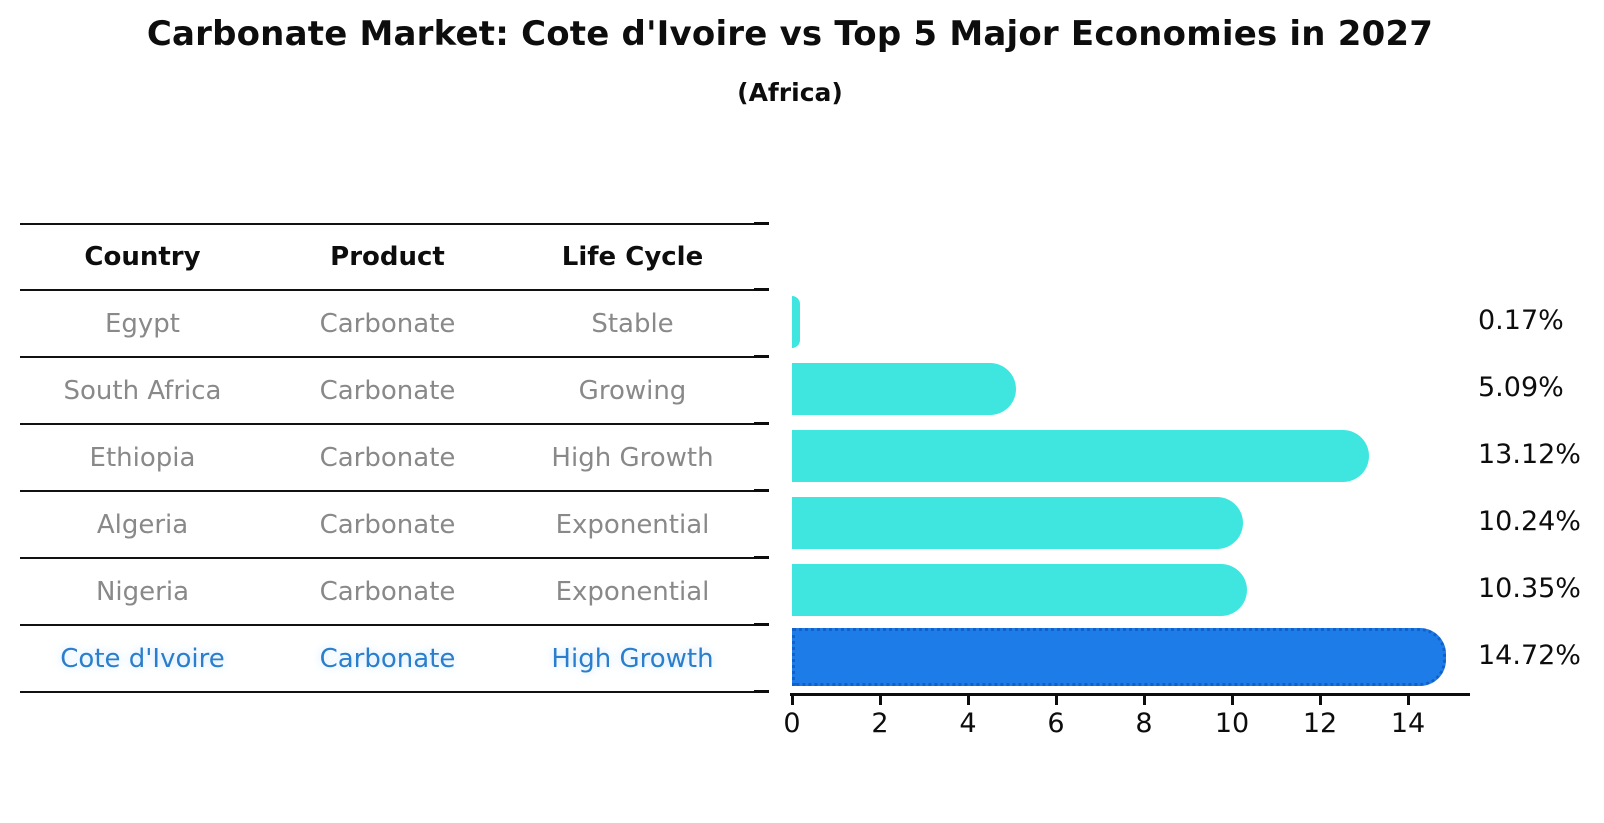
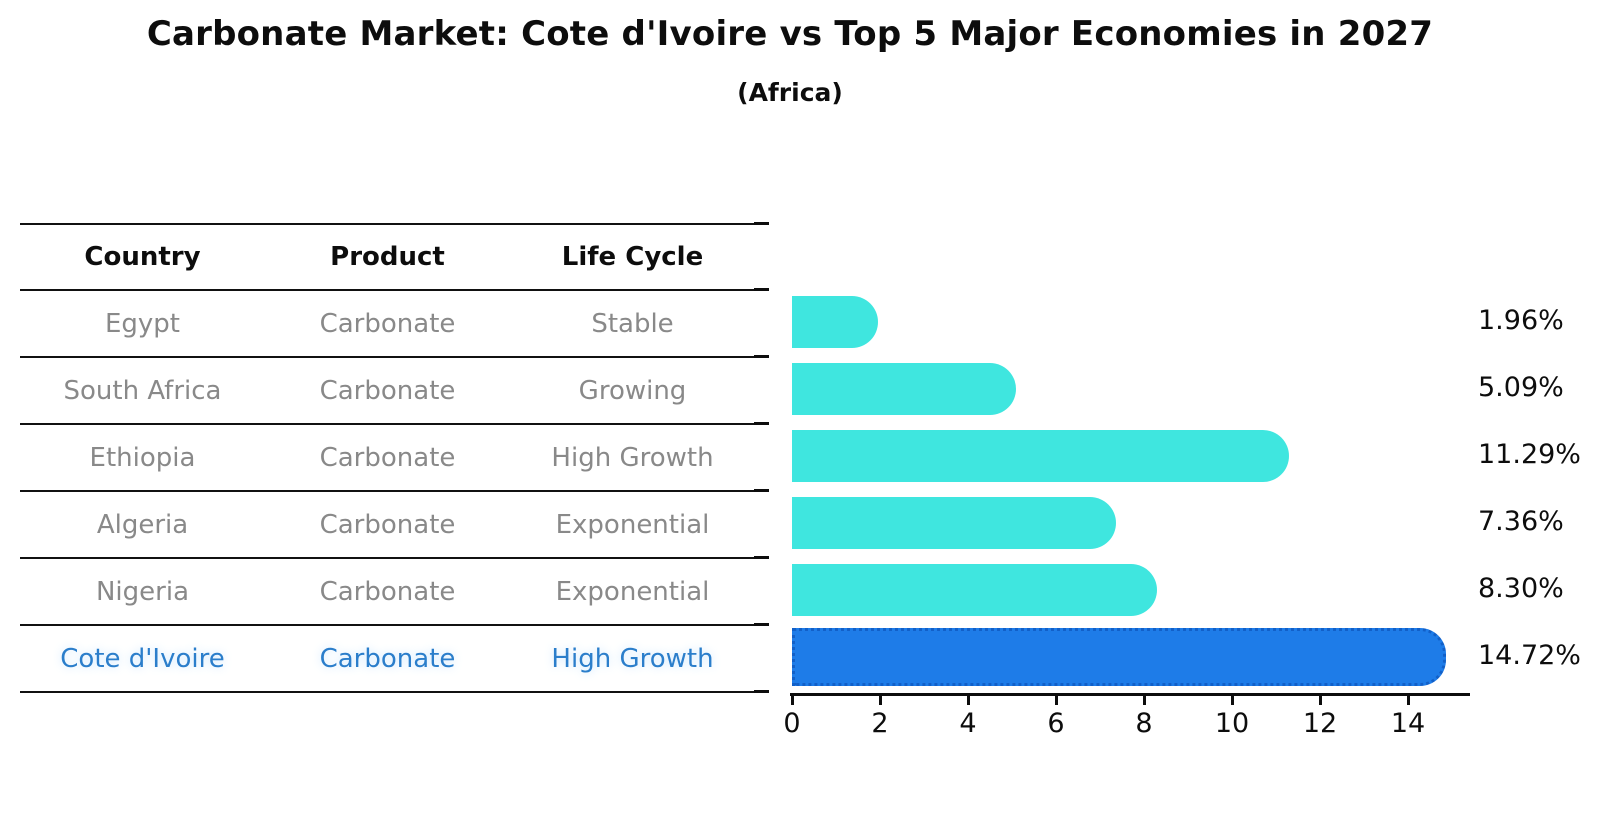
Egypt: 0.17% -> 1.96%
Ethiopia: 13.12% -> 11.29%
Algeria: 10.24% -> 7.36%
Nigeria: 10.35% -> 8.30%
